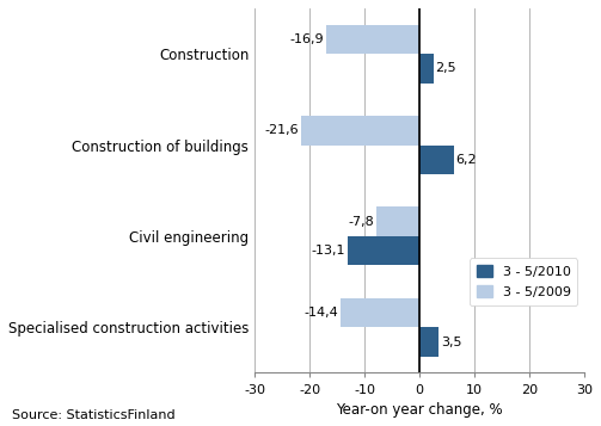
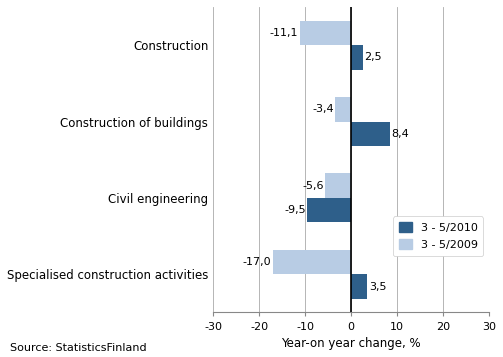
3 - 5/2009/Construction: -16,9 -> -11,1
3 - 5/2009/Construction of buildings: -21,6 -> -3,4
3 - 5/2010/Construction of buildings: 6,2 -> 8,4
3 - 5/2009/Civil engineering: -7,8 -> -5,6
3 - 5/2010/Civil engineering: -13,1 -> -9,5
3 - 5/2009/Specialised construction activities: -14,4 -> -17,0
